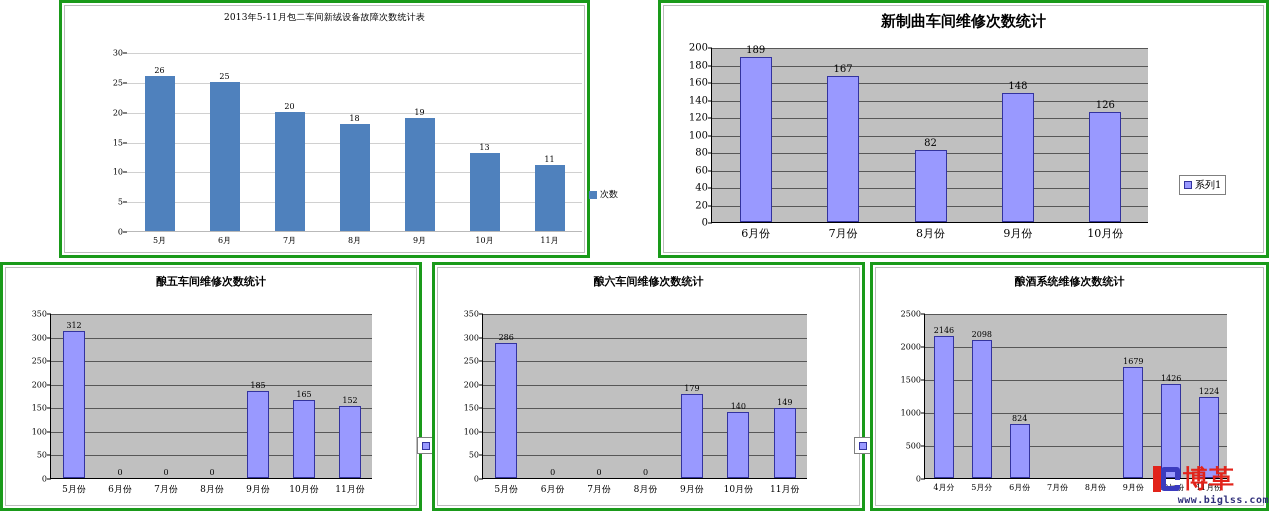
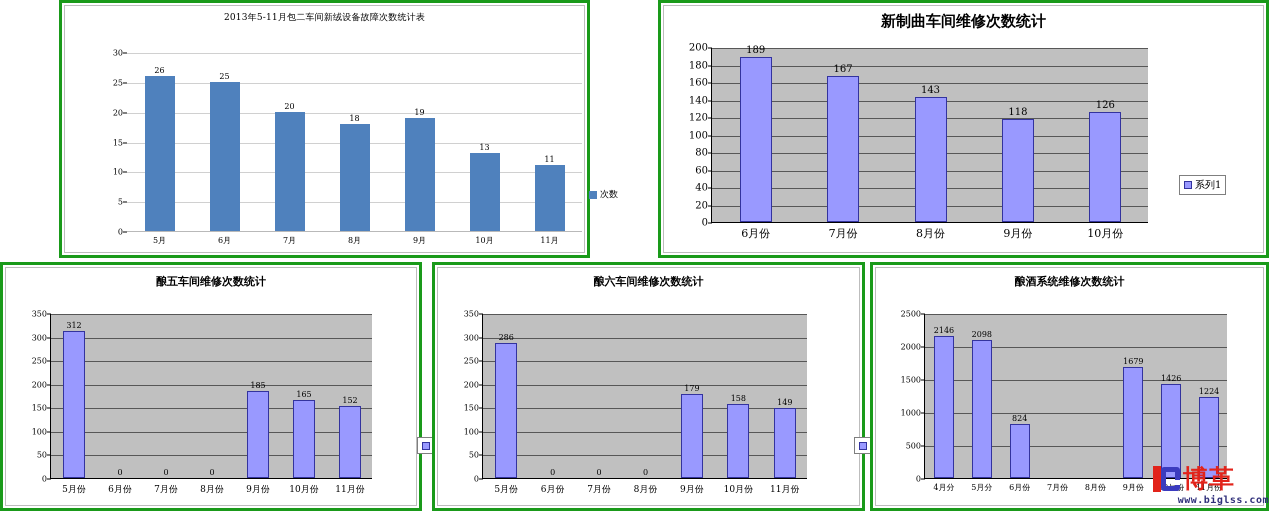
新制曲车间维修次数统计/8月份: 82 -> 143
新制曲车间维修次数统计/9月份: 148 -> 118
酿六车间维修次数统计/10月份: 140 -> 158
